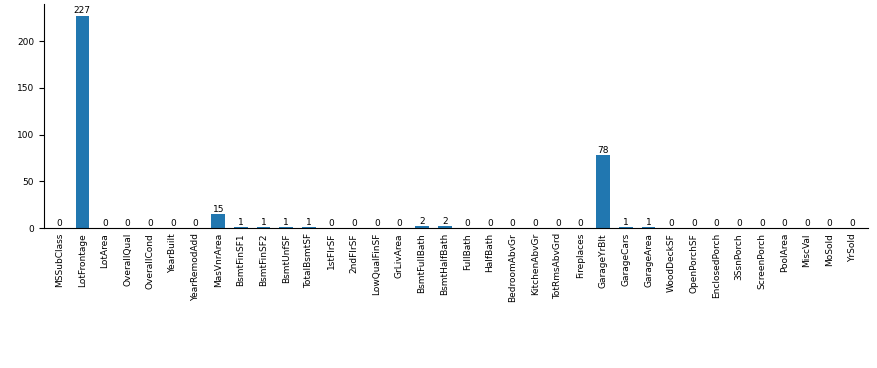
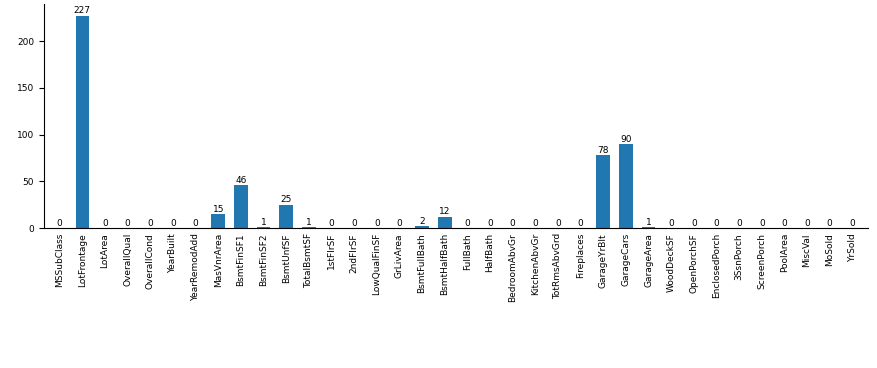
BsmtFinSF1: 1 -> 46
BsmtUnfSF: 1 -> 25
BsmtHalfBath: 2 -> 12
GarageCars: 1 -> 90
